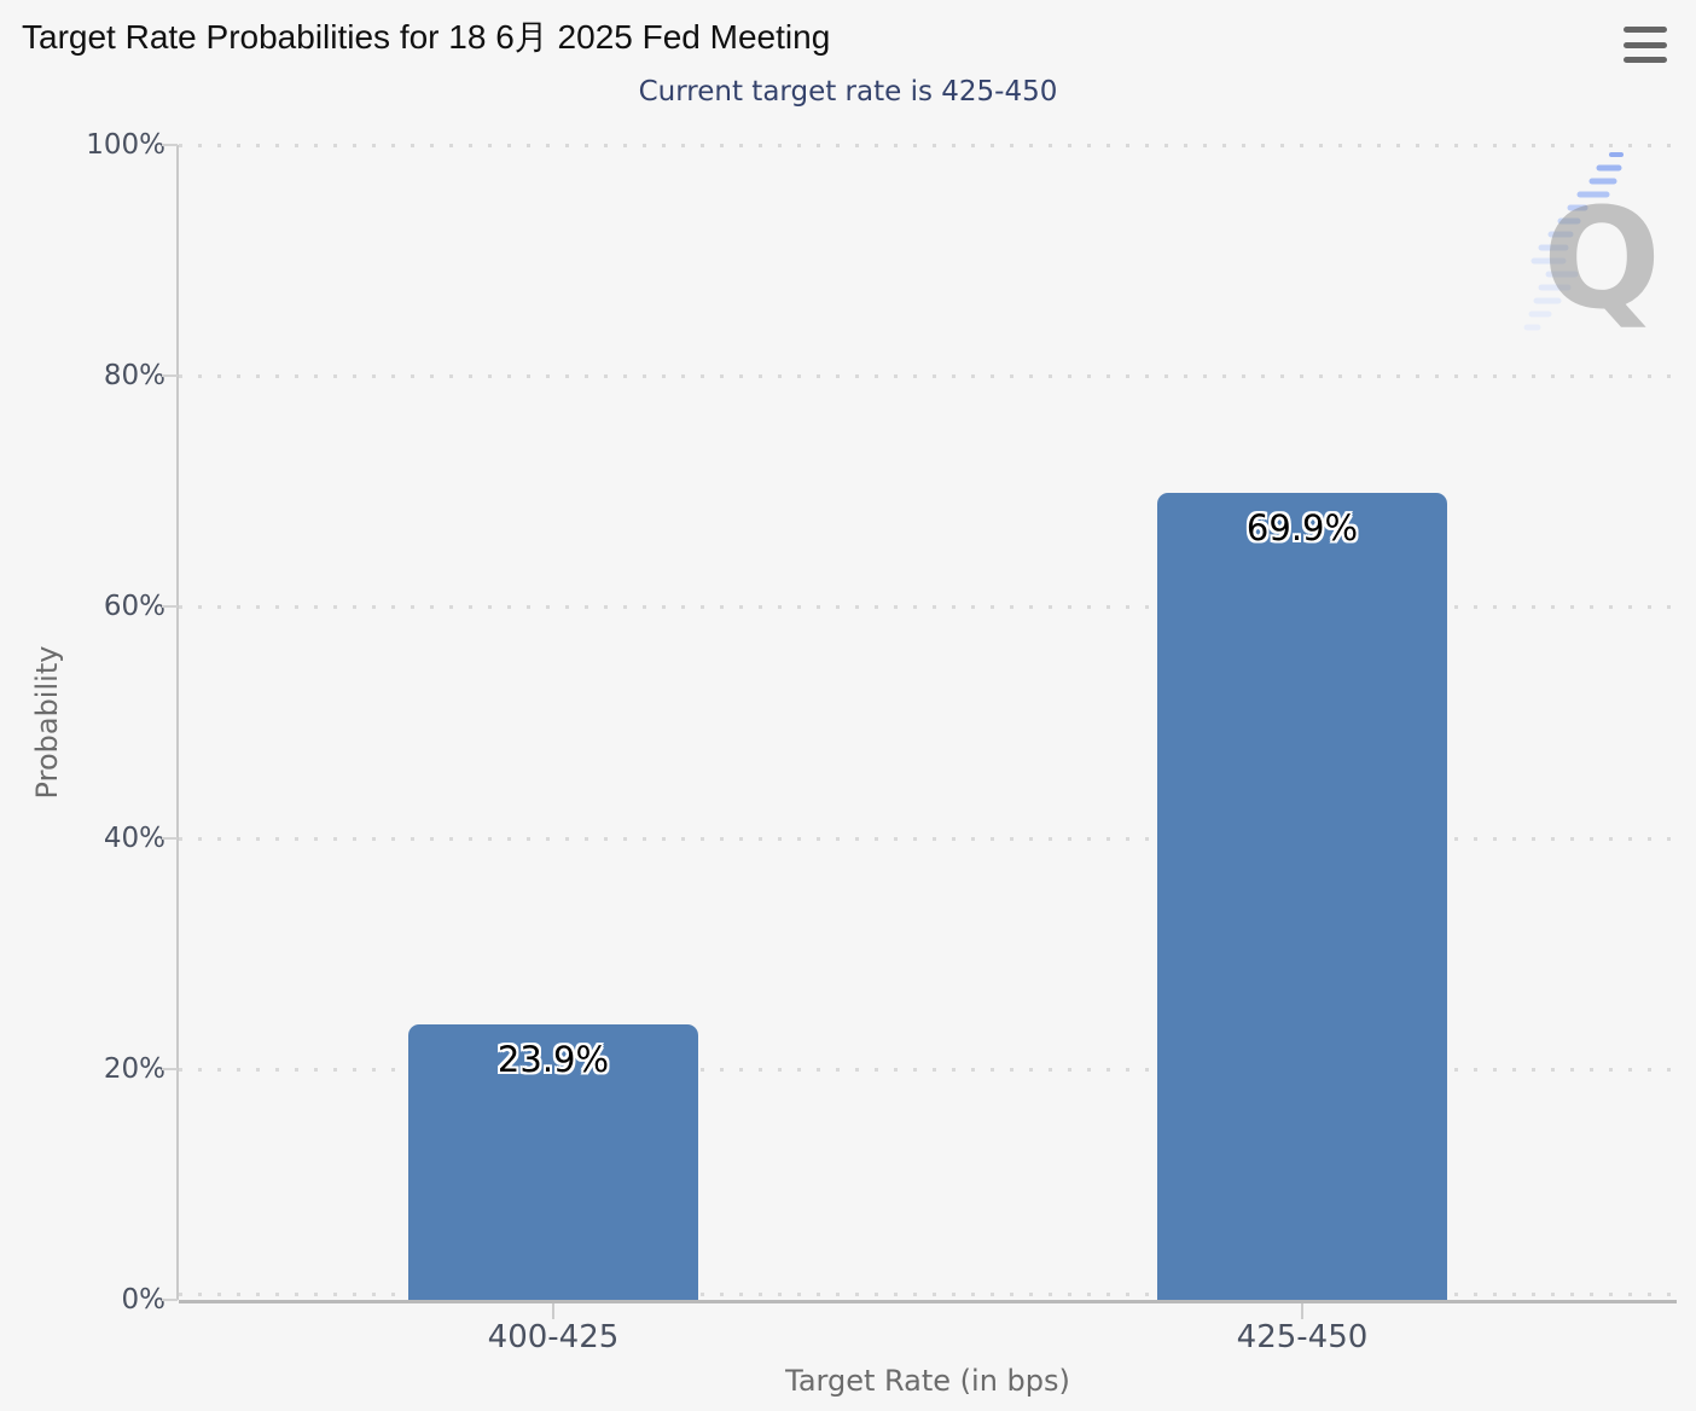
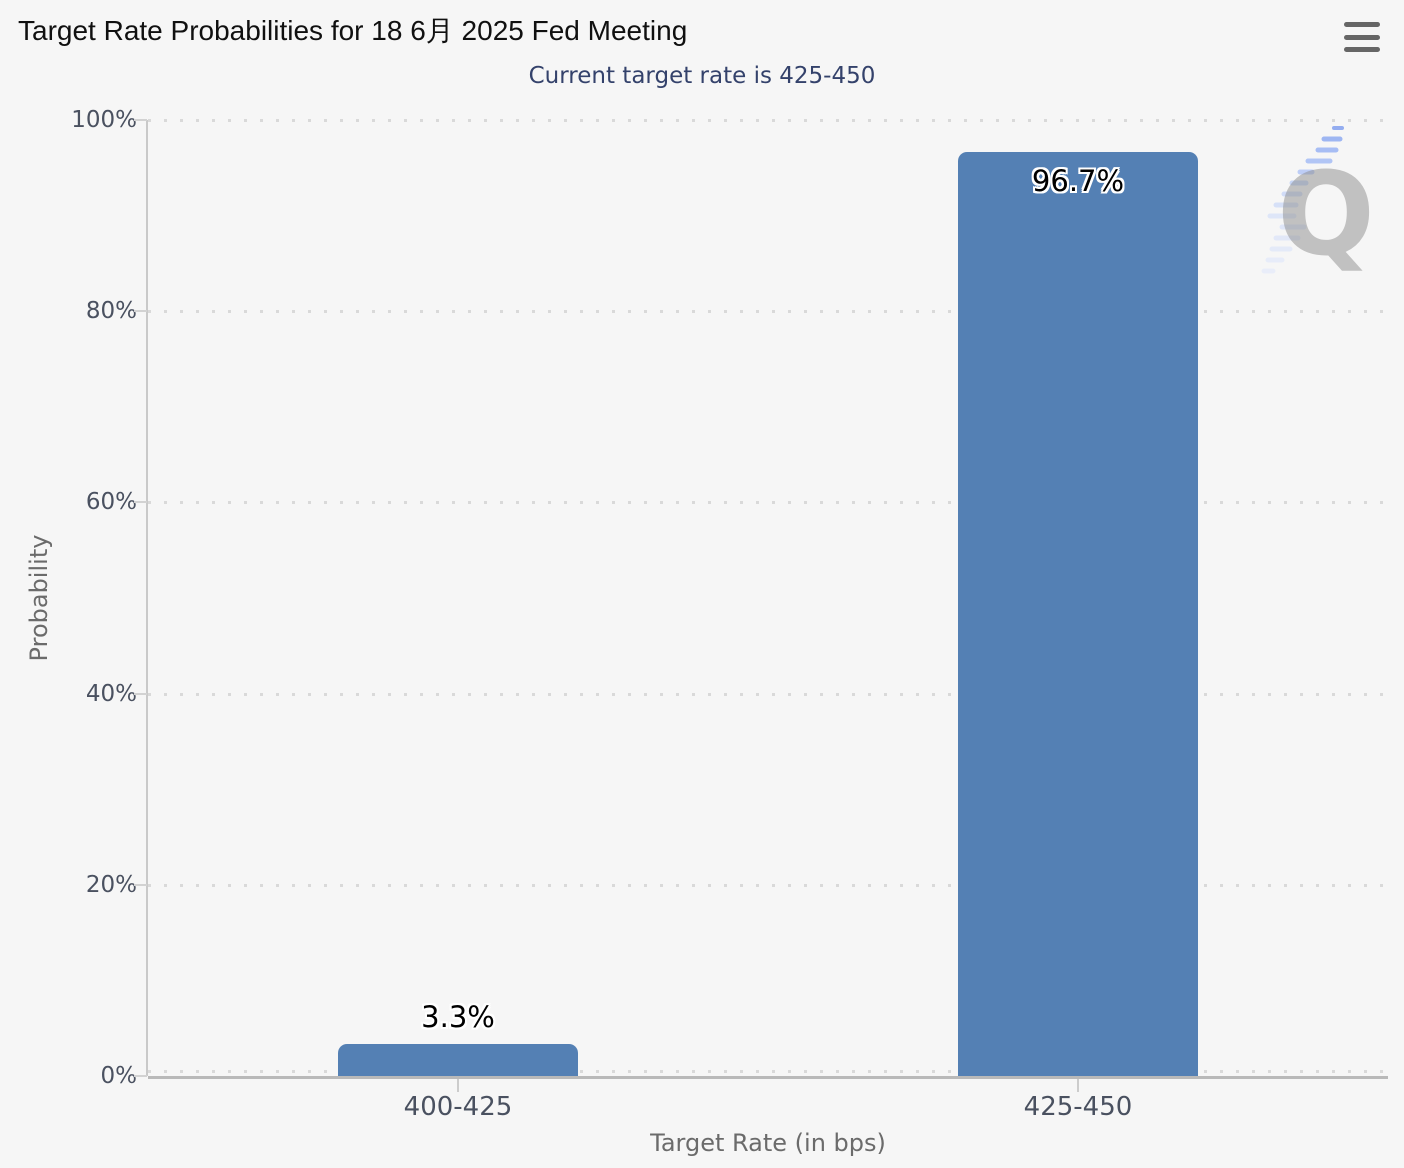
400-425: 23.9% -> 3.3%
425-450: 69.9% -> 96.7%
